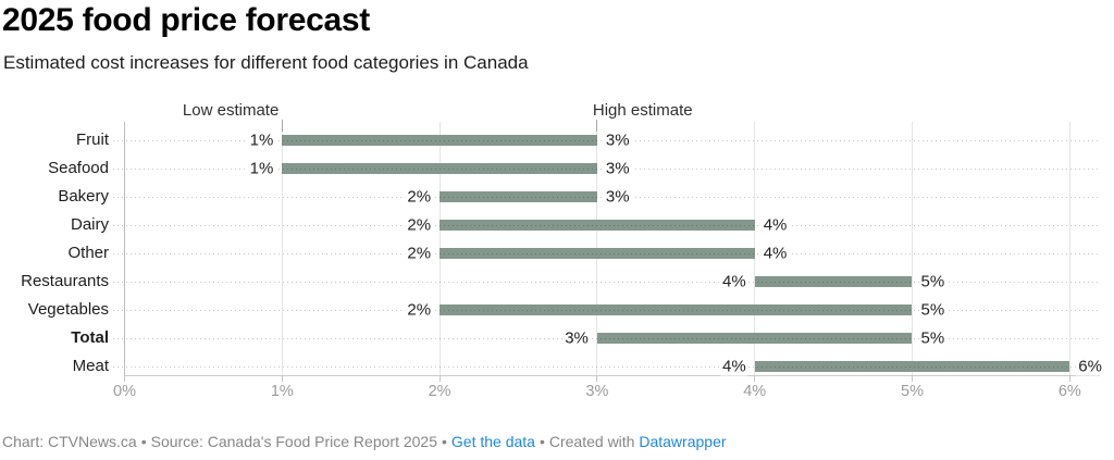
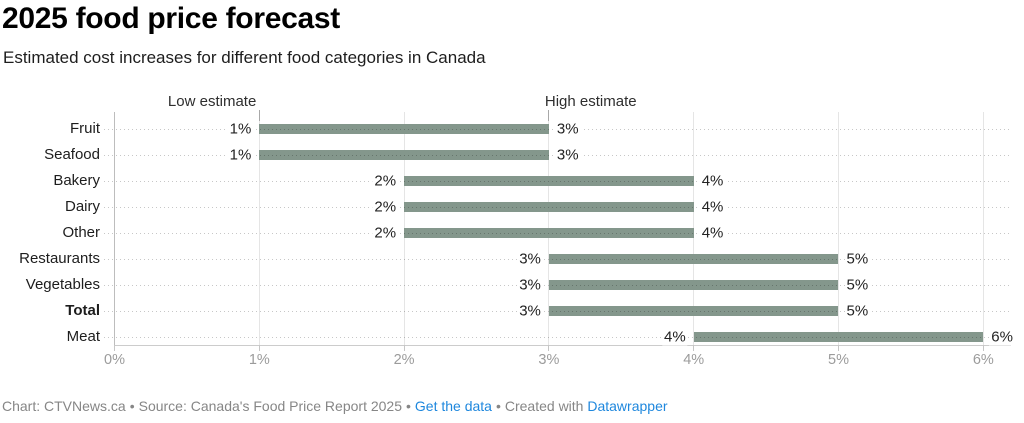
High estimate/Bakery: 3% -> 4%
Low estimate/Restaurants: 4% -> 3%
Low estimate/Vegetables: 2% -> 3%
